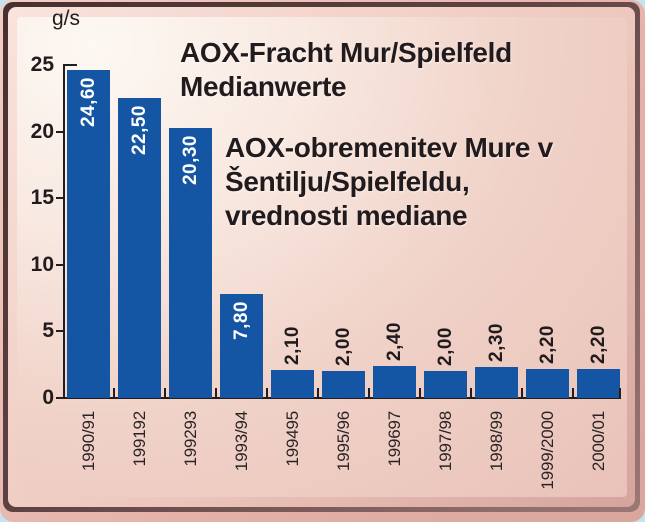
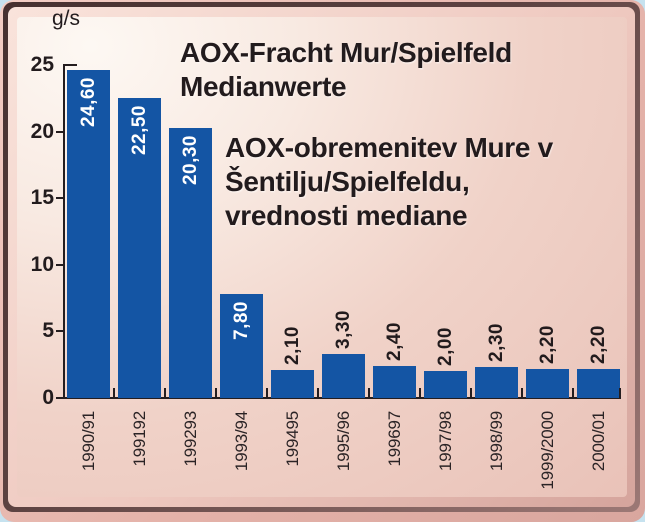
1995/96: 2,00 -> 3,30
